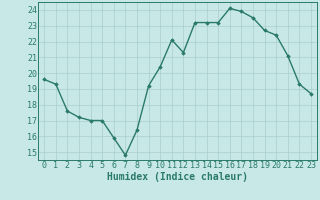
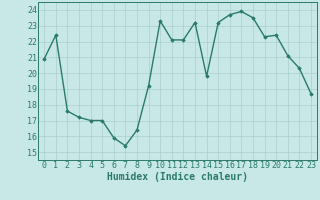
0: 19.6 -> 20.9
1: 19.3 -> 22.4
7: 14.8 -> 15.4
10: 20.4 -> 23.3
12: 21.3 -> 22.1
14: 23.2 -> 19.8
16: 24.1 -> 23.7
19: 22.7 -> 22.3
22: 19.3 -> 20.3
